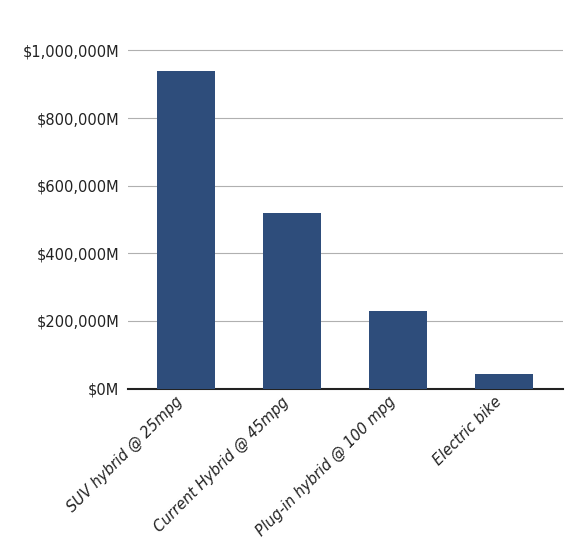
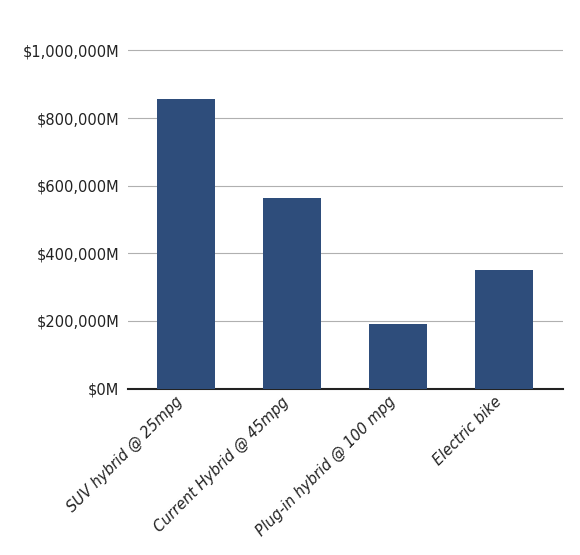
SUV hybrid @ 25mpg: $940,000M -> $855,000M
Current Hybrid @ 45mpg: $520,000M -> $565,000M
Plug-in hybrid @ 100 mpg: $229,000M -> $190,000M
Electric bike: $43,000M -> $350,000M
